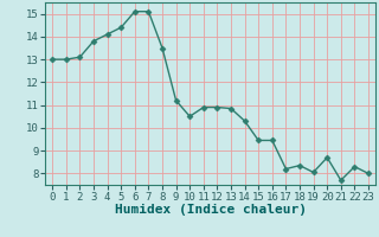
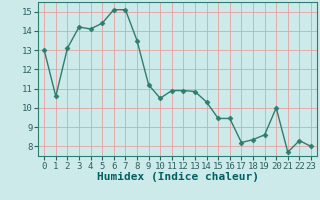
1: 13.0 -> 10.6
3: 13.8 -> 14.2
19: 8.1 -> 8.6
20: 8.7 -> 10.0
